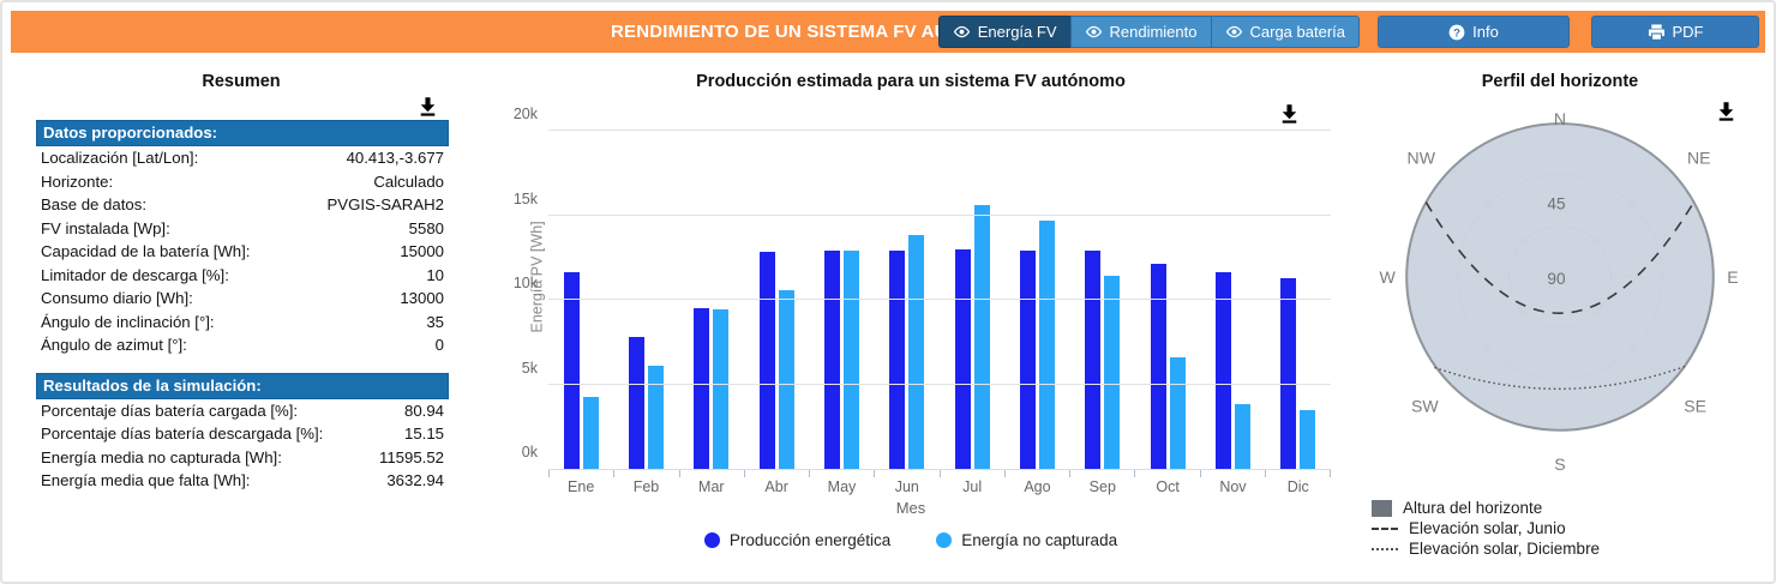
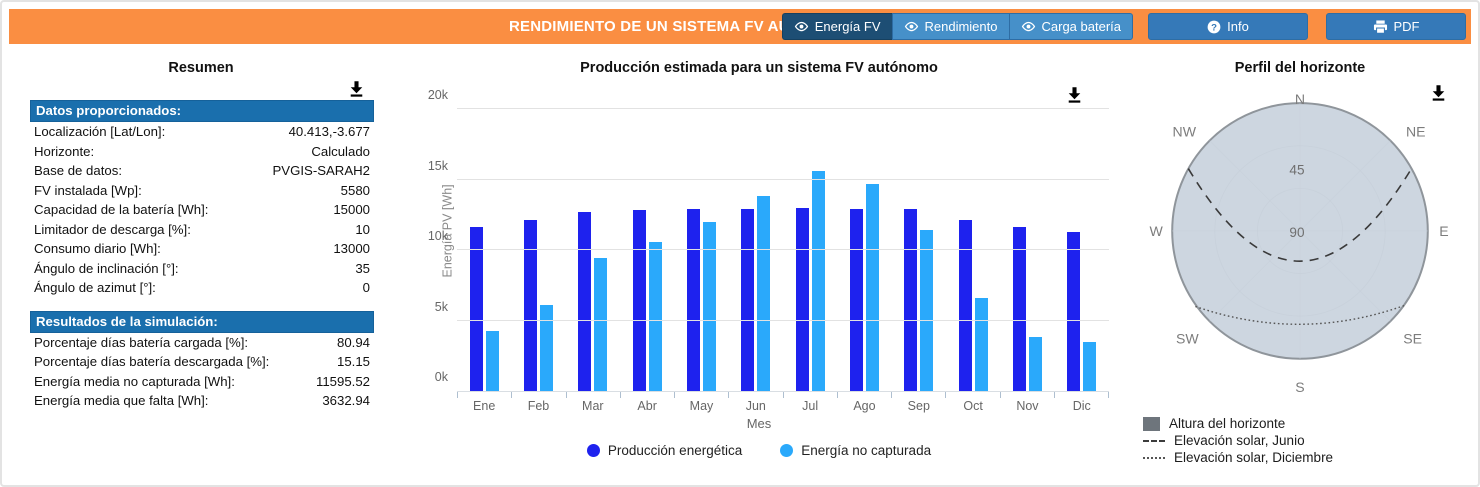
Producción energética/Feb: 7.8k -> 12.1k
Producción energética/Mar: 9.5k -> 12.7k
Energía no capturada/May: 12.9k -> 12.0k
